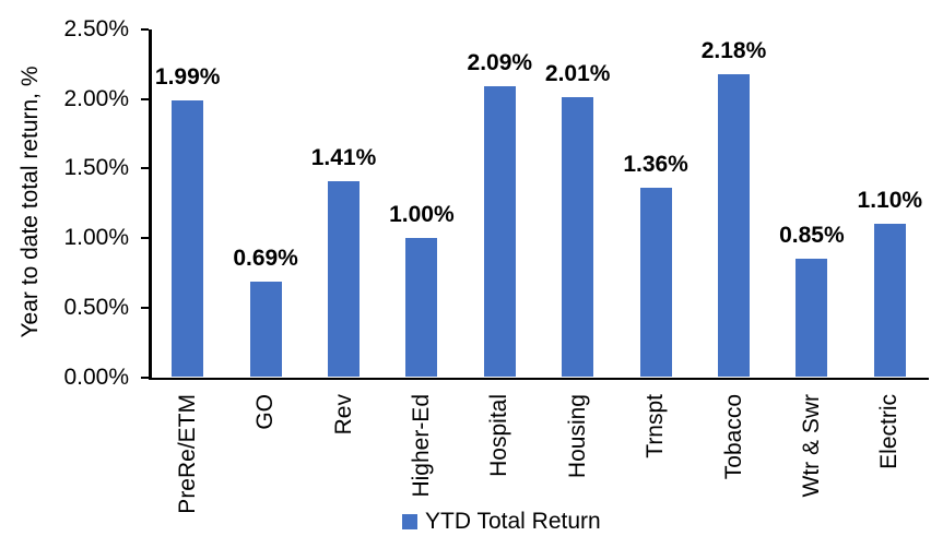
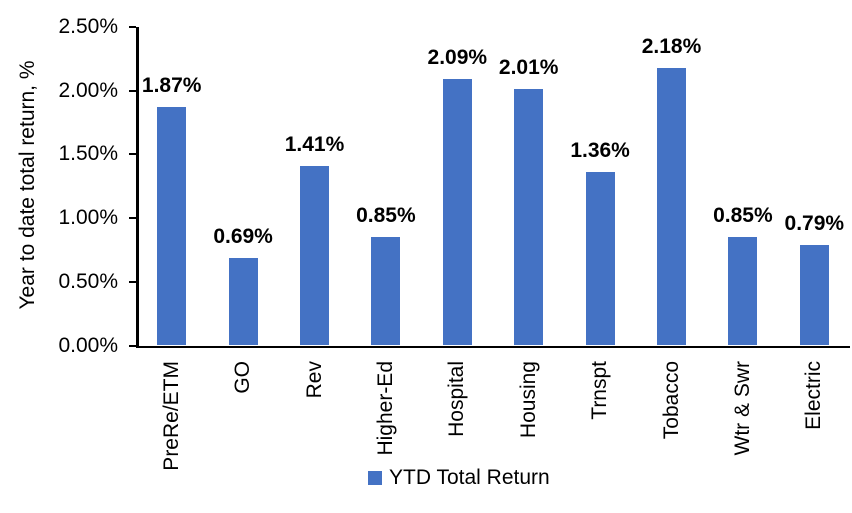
PreRe/ETM: 1.99% -> 1.87%
Higher-Ed: 1.00% -> 0.85%
Electric: 1.10% -> 0.79%
